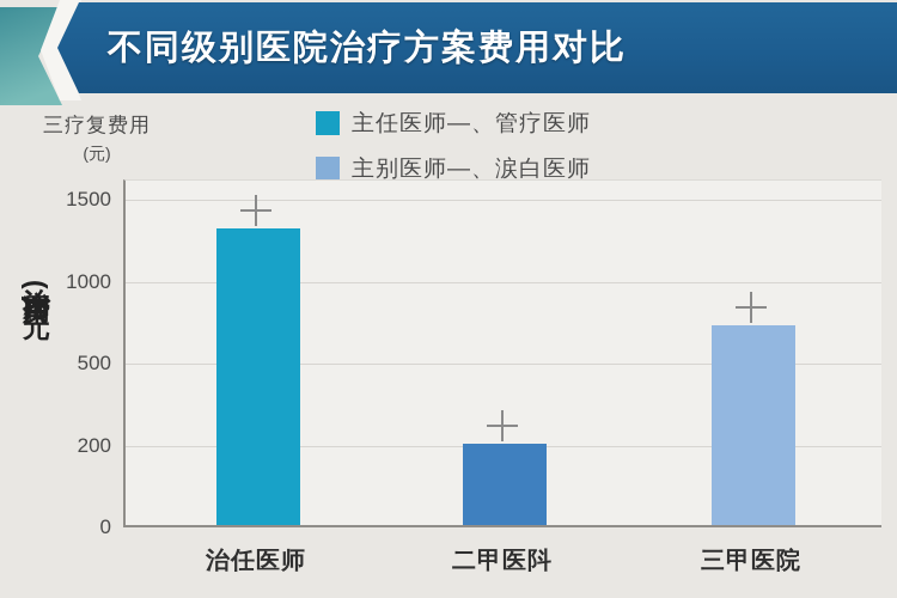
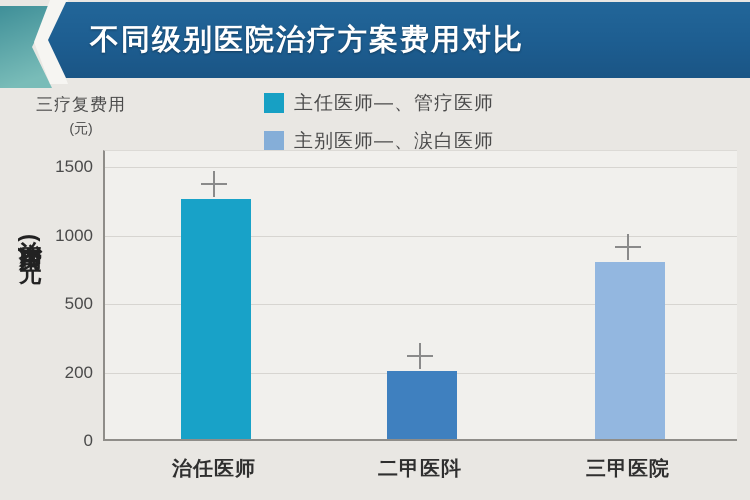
治任医师: 1310 -> 1250
三甲医院: 720 -> 790
